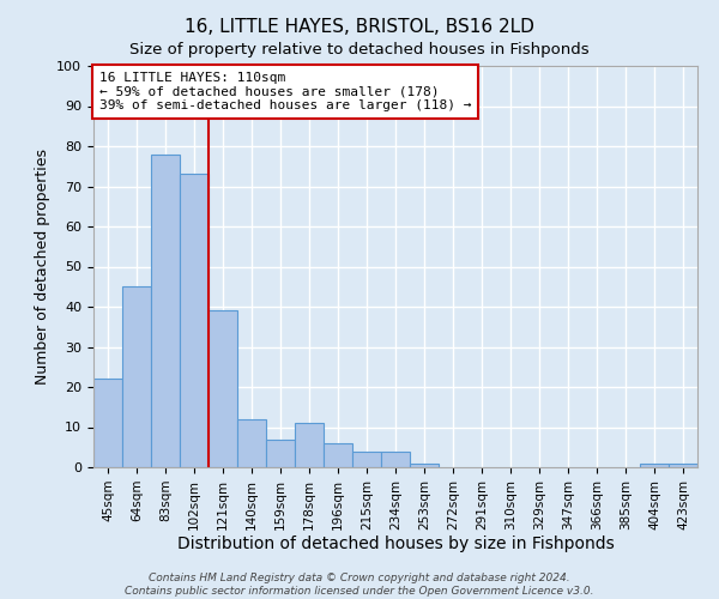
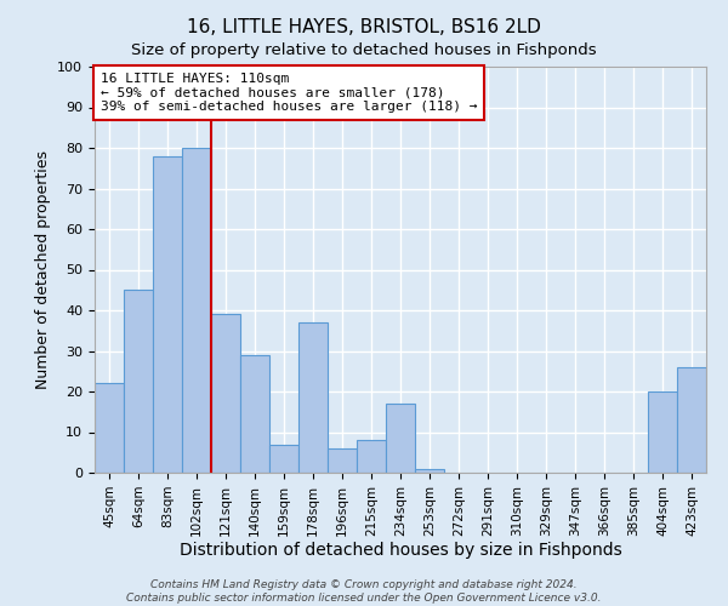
102sqm: 73 -> 80
140sqm: 12 -> 29
178sqm: 11 -> 37
215sqm: 4 -> 8
234sqm: 4 -> 17
404sqm: 1 -> 20
423sqm: 1 -> 26
